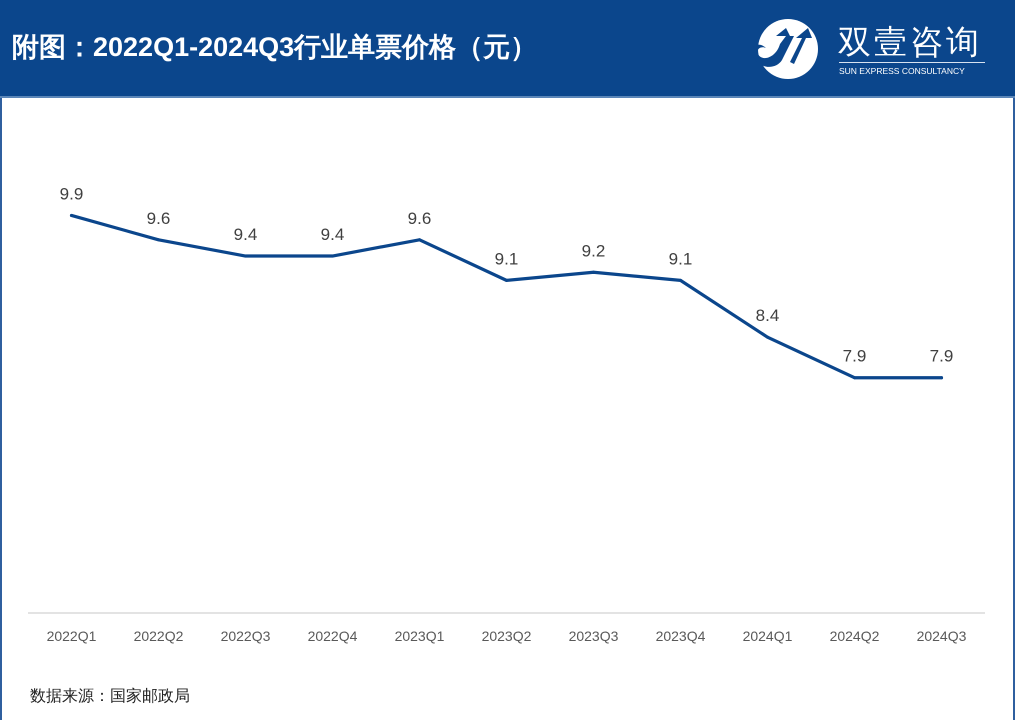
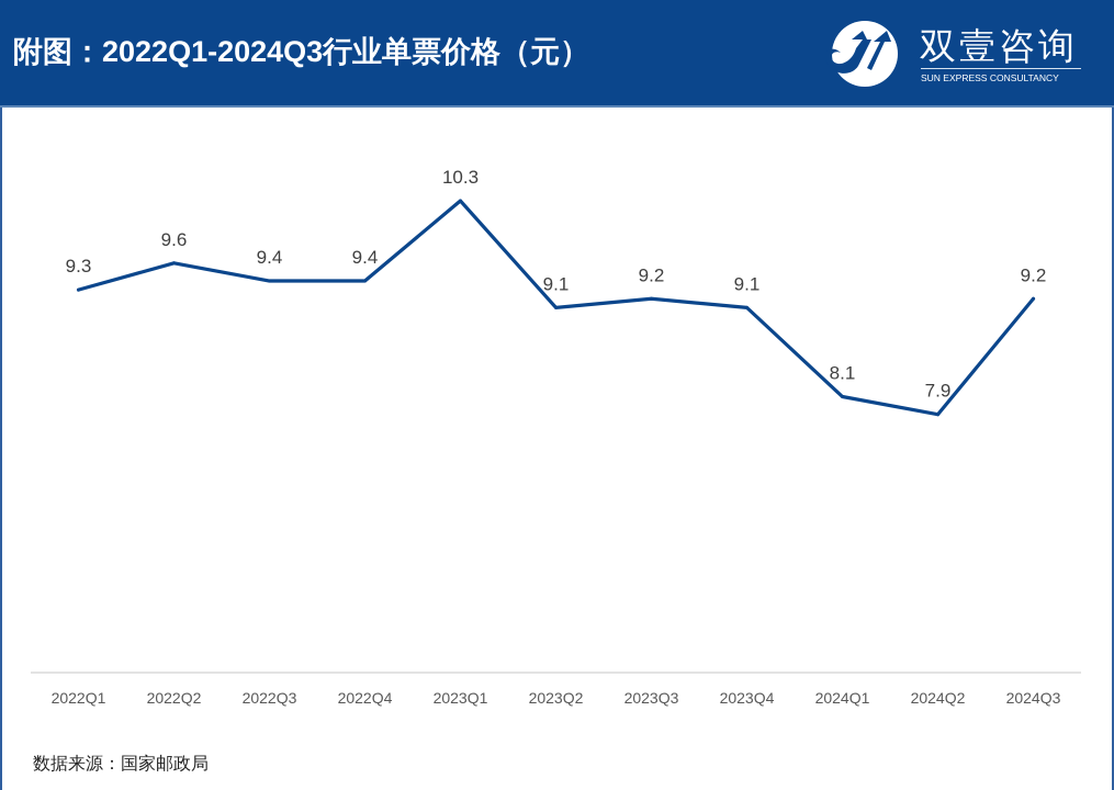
2022Q1: 9.9 -> 9.3
2023Q1: 9.6 -> 10.3
2024Q1: 8.4 -> 8.1
2024Q3: 7.9 -> 9.2
